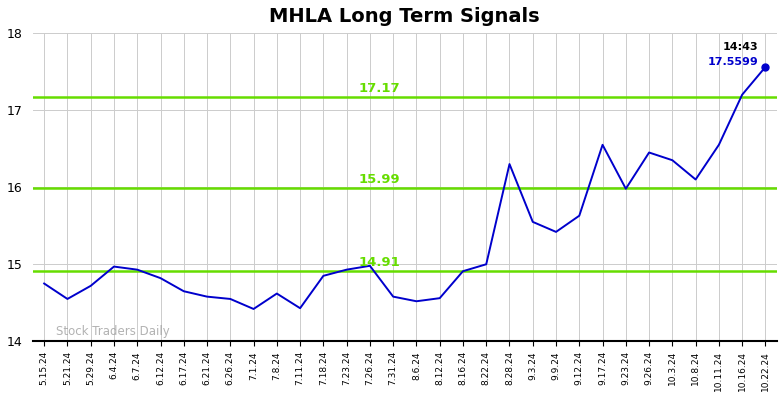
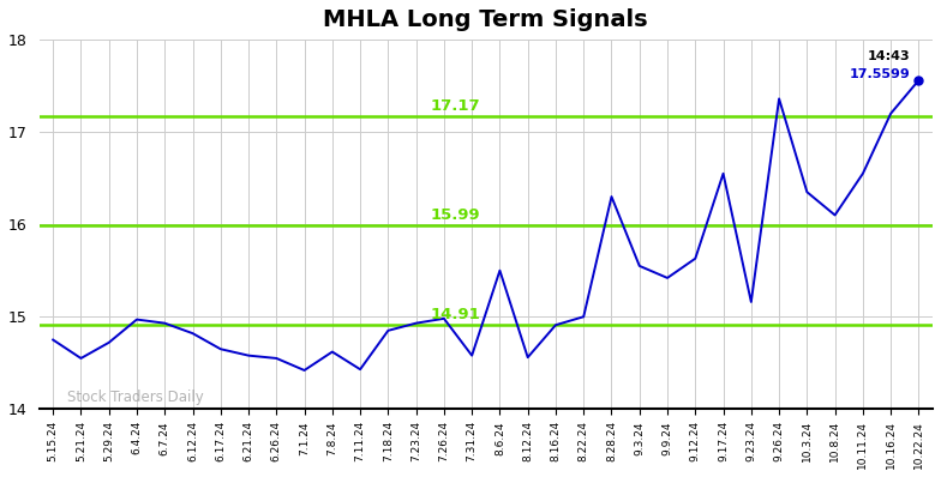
8.6.24: 14.52 -> 15.50
9.23.24: 15.98 -> 15.16
9.26.24: 16.45 -> 17.36
